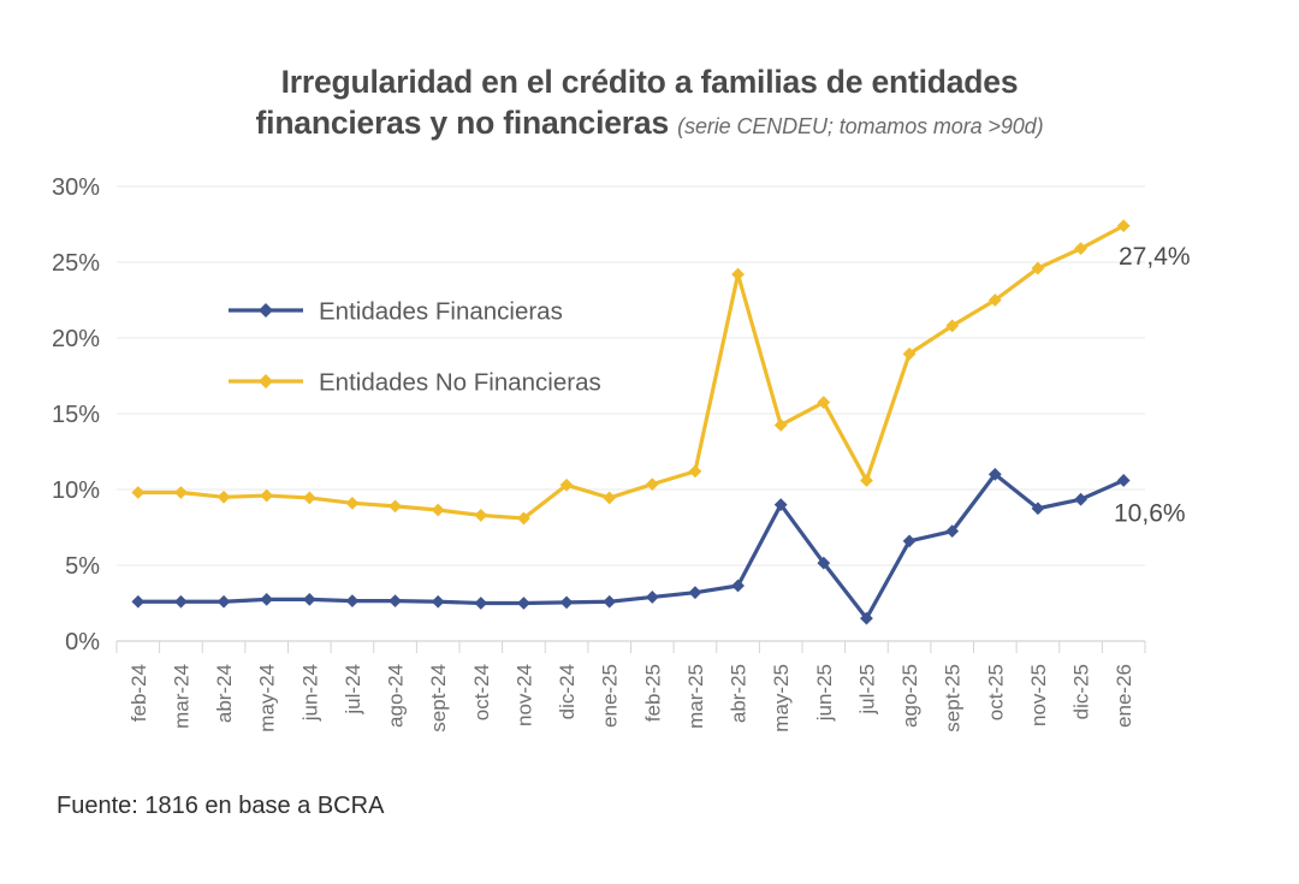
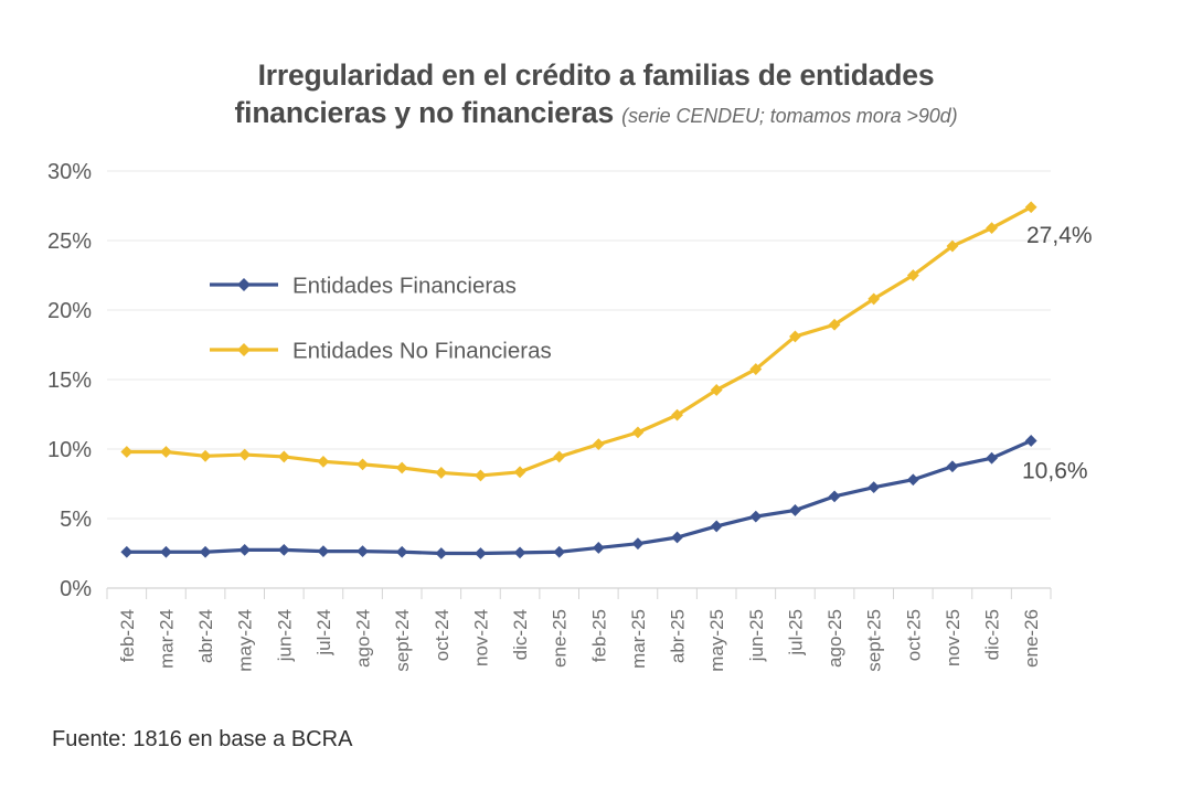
Entidades No Financieras/dic-24: 10.3% -> 8.3%
Entidades No Financieras/abr-25: 24.2% -> 12.4%
Entidades Financieras/may-25: 9.0% -> 4.5%
Entidades Financieras/jul-25: 1.5% -> 5.6%
Entidades No Financieras/jul-25: 10.6% -> 18.1%
Entidades Financieras/oct-25: 11.0% -> 7.8%
